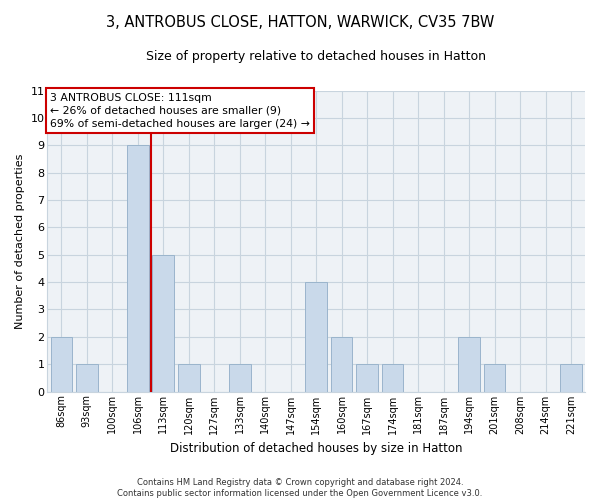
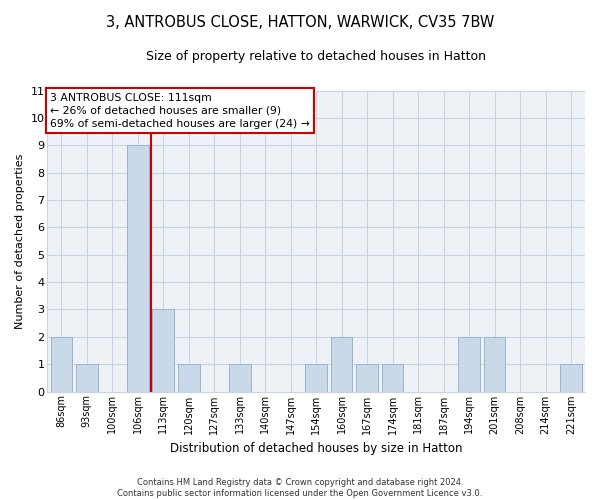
113sqm: 5 -> 3
154sqm: 4 -> 1
201sqm: 1 -> 2
